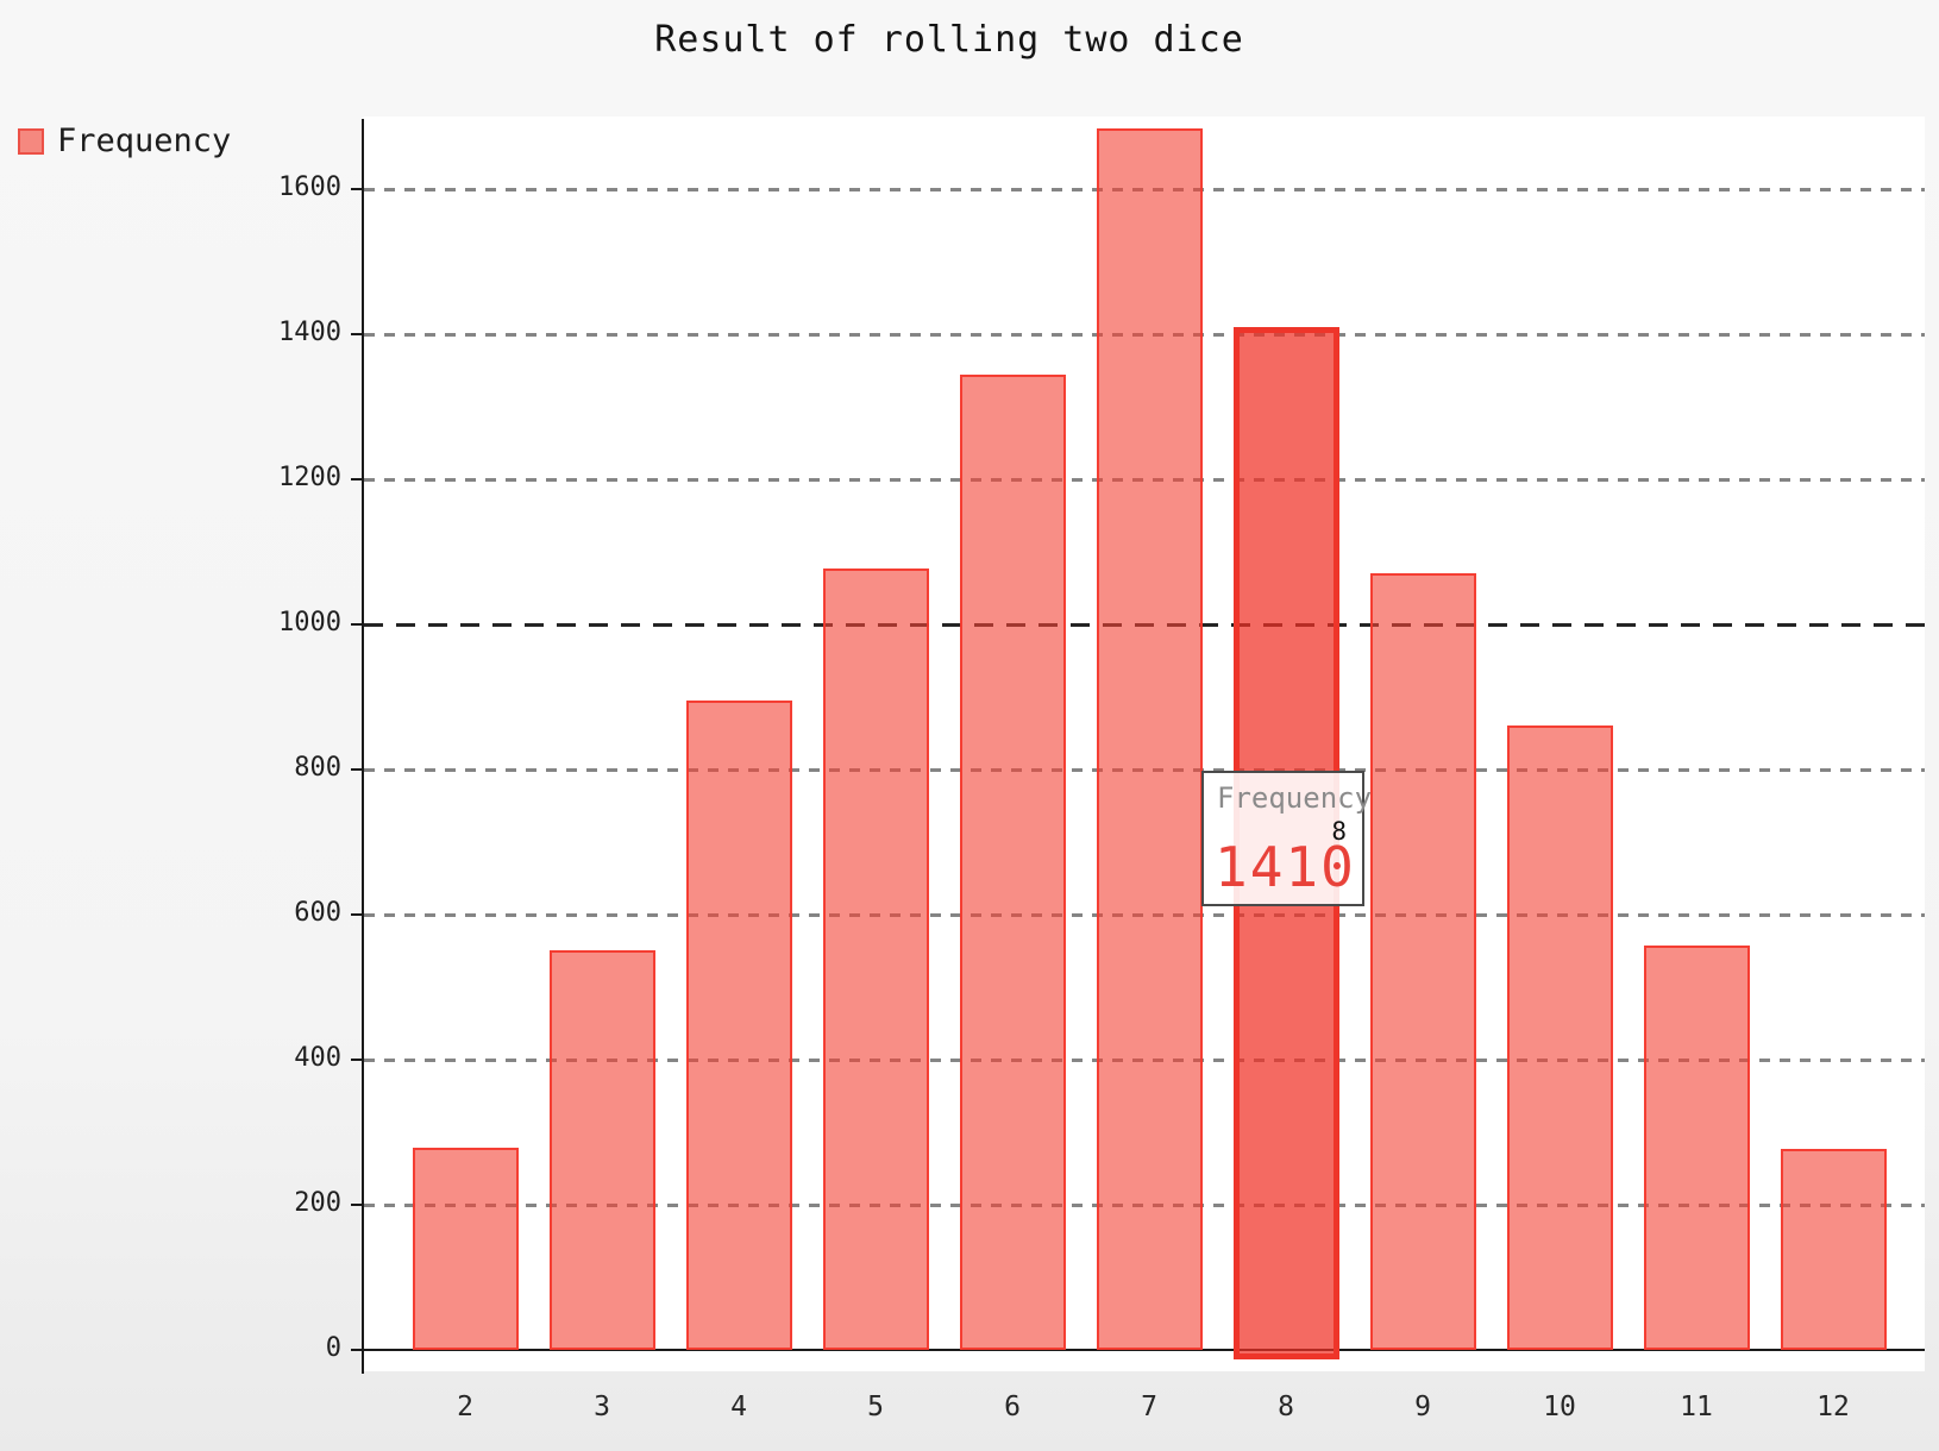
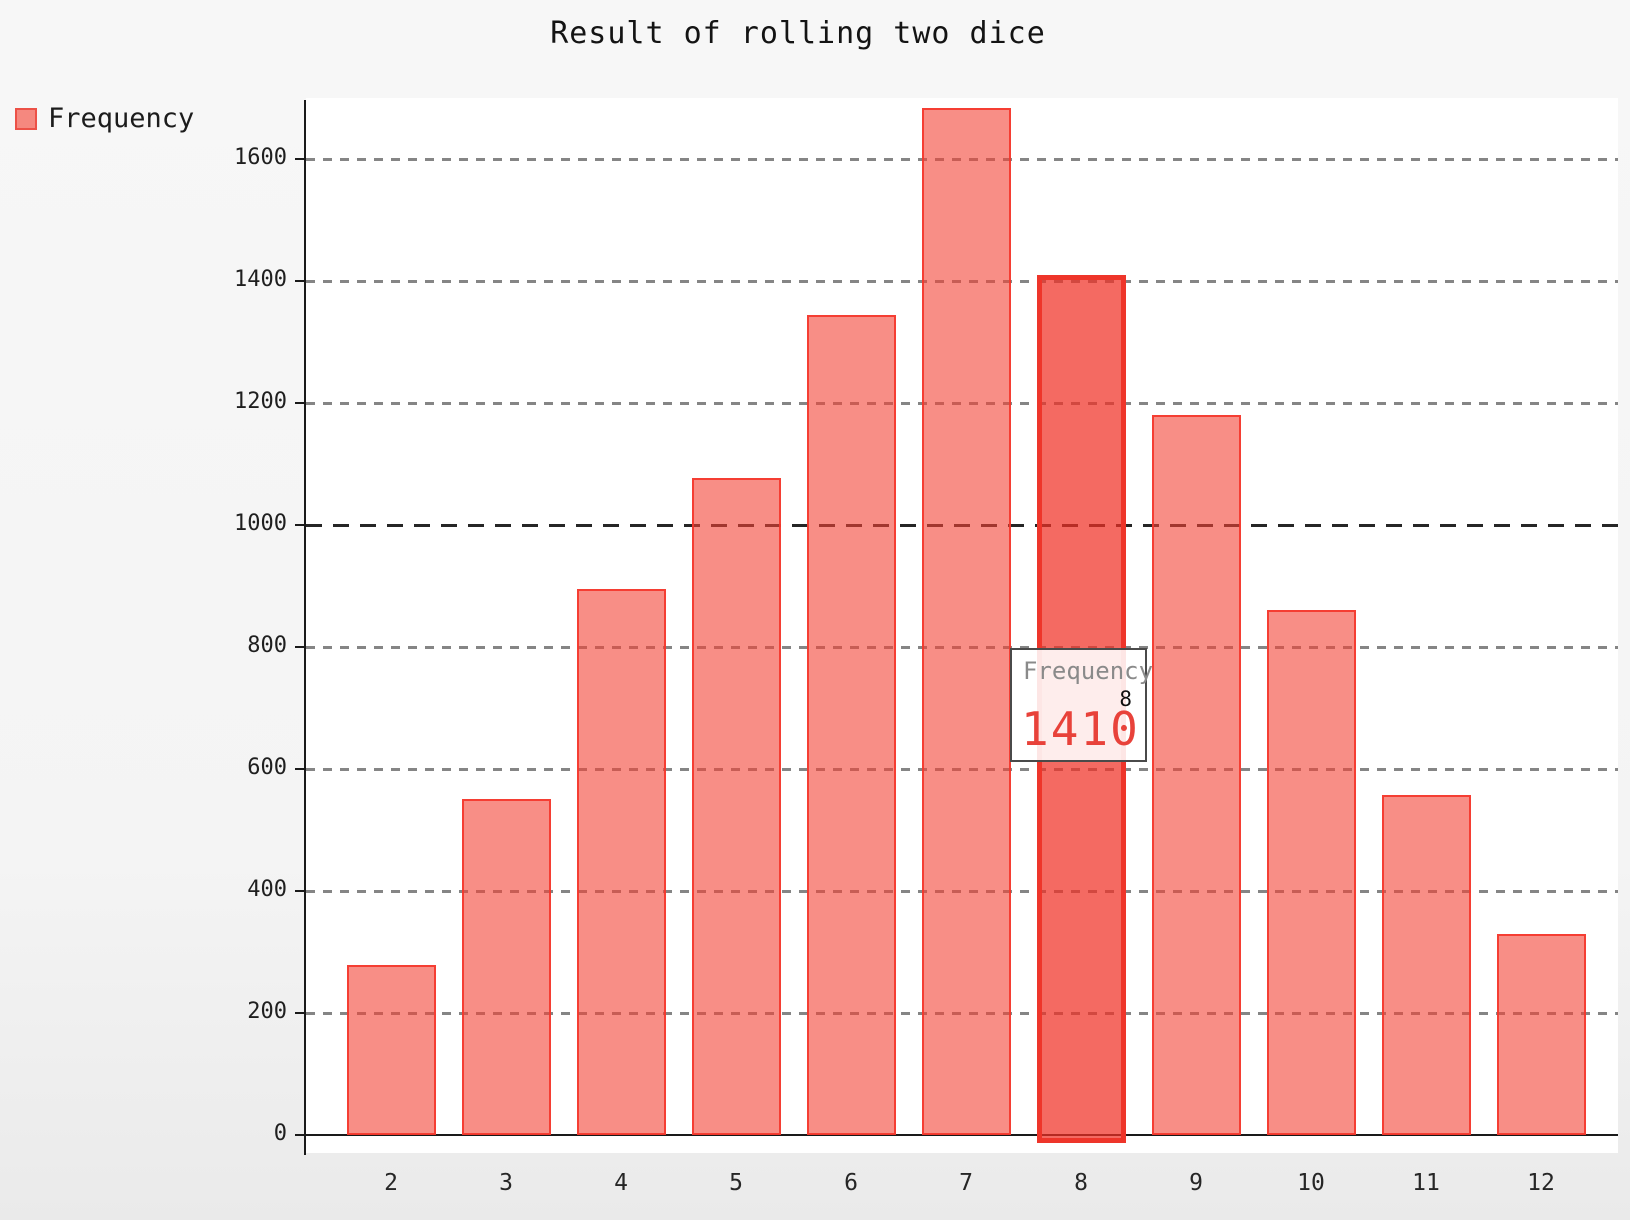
9: 1070 -> 1180
12: 280 -> 330
